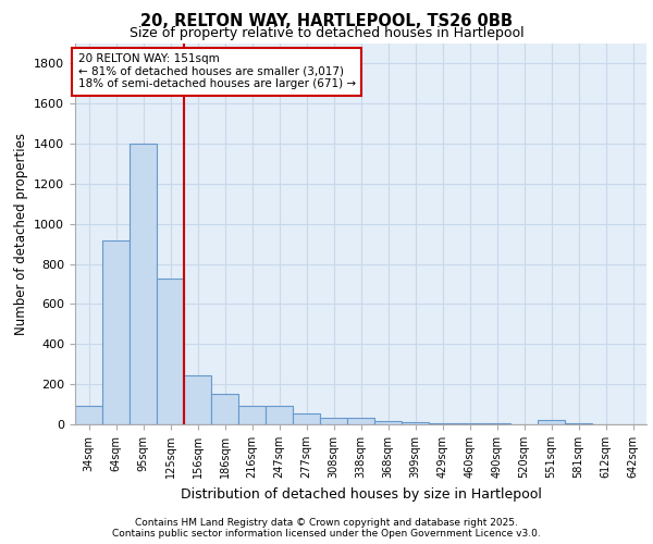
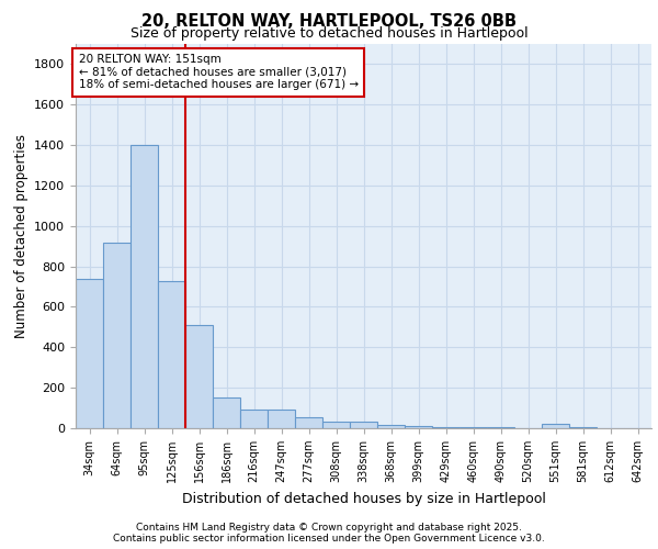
34sqm: 90 -> 740
156sqm: 240 -> 510
